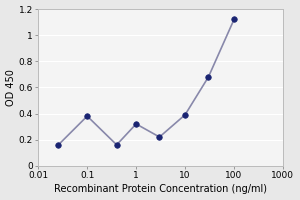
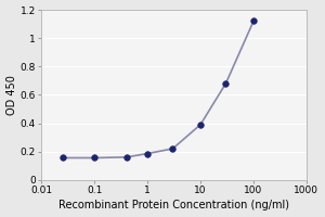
0.1: 0.38 -> 0.15
1: 0.32 -> 0.18
